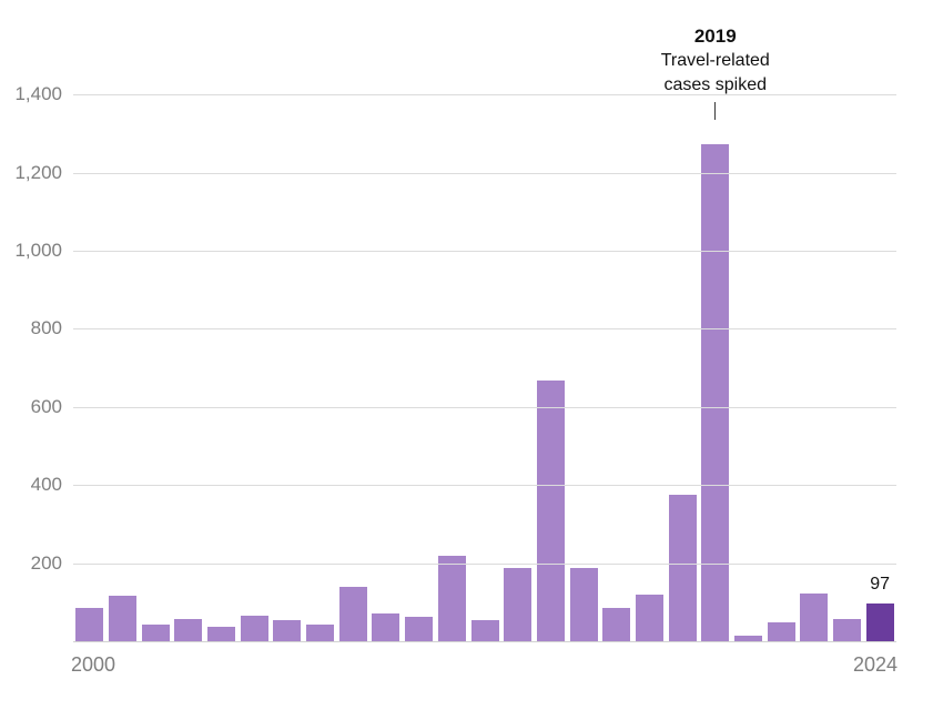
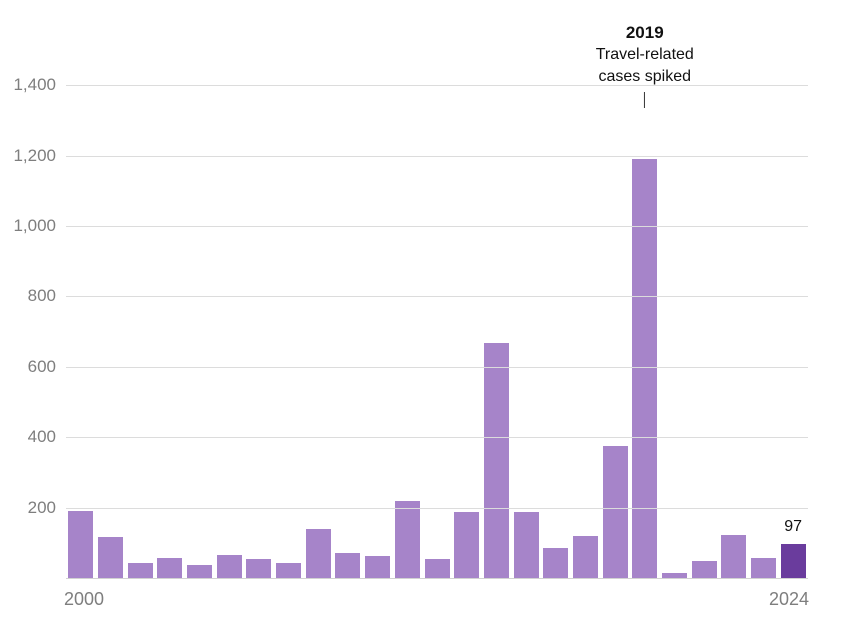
2000: 90 -> 190
2019: 1270 -> 1190
